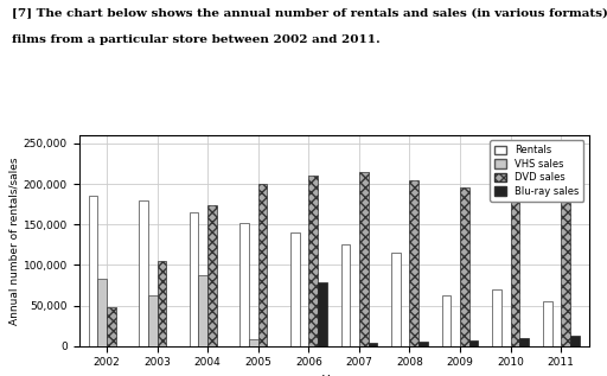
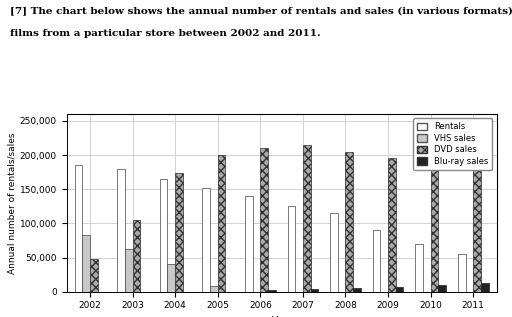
VHS sales/2004: 88,000 -> 40,000
Blu-ray sales/2006: 78,000 -> 3,000
Rentals/2009: 62,000 -> 90,000
